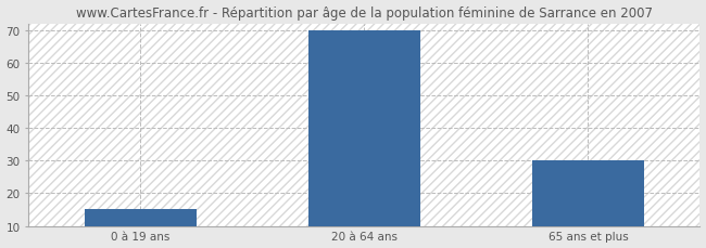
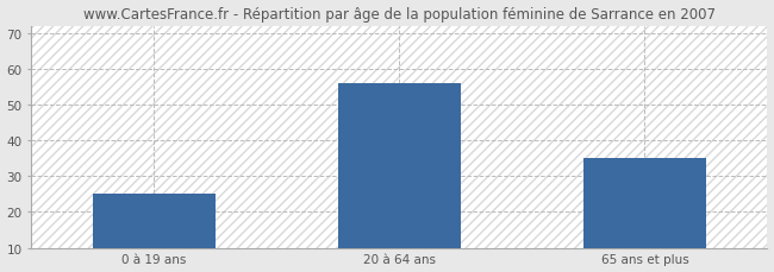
0 à 19 ans: 15 -> 25
20 à 64 ans: 70 -> 56
65 ans et plus: 30 -> 35
